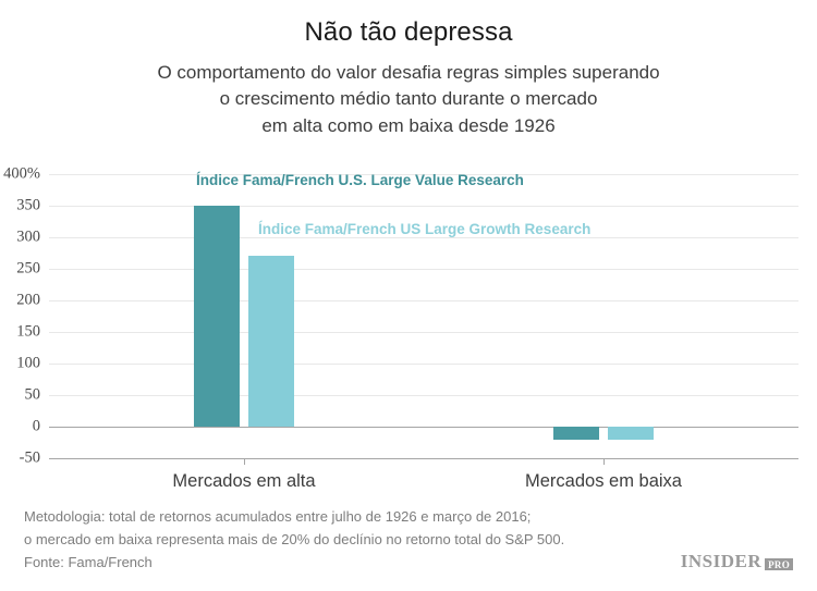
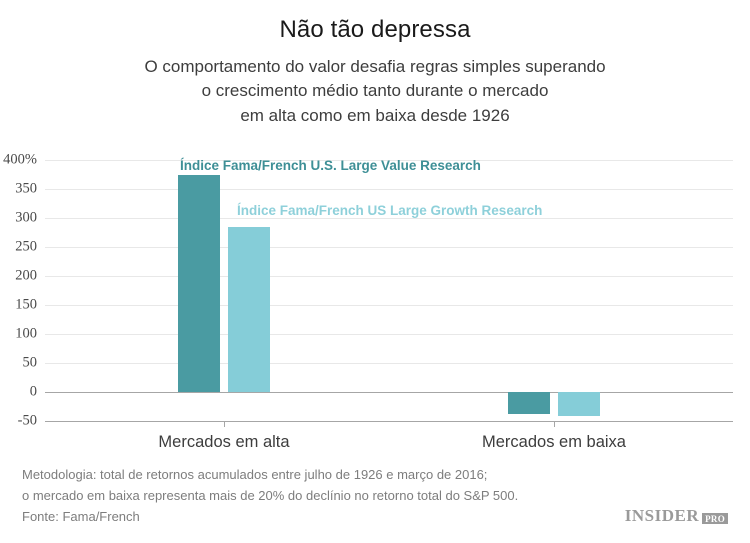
Índice Fama/French U.S. Large Value Research/Mercados em alta: 350% -> 370%
Índice Fama/French US Large Growth Research/Mercados em alta: 270% -> 280%
Índice Fama/French U.S. Large Value Research/Mercados em baixa: -20% -> -40%
Índice Fama/French US Large Growth Research/Mercados em baixa: -20% -> -40%
